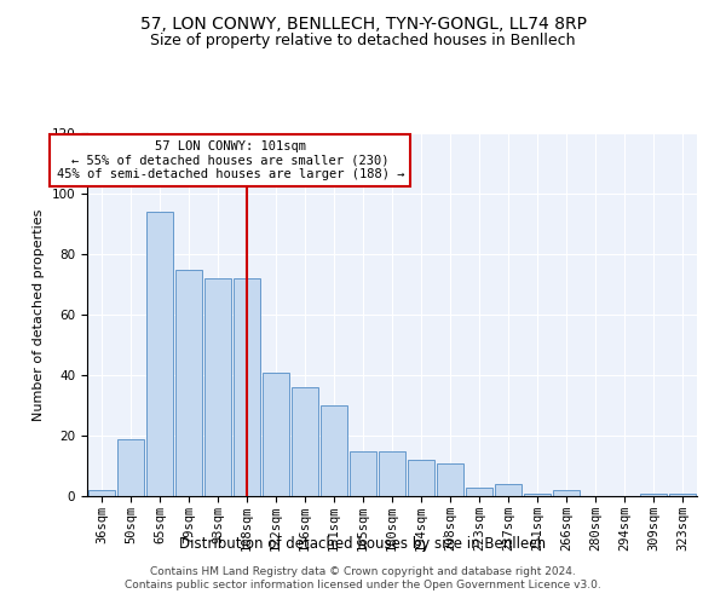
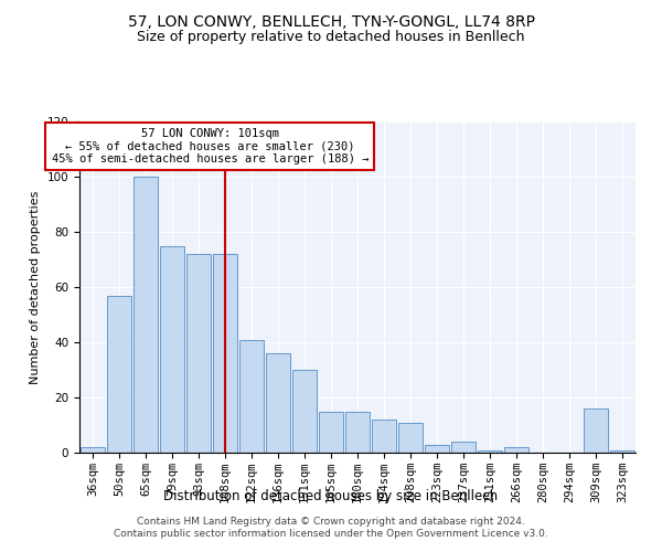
50sqm: 19 -> 57
65sqm: 94 -> 100
309sqm: 1 -> 16
